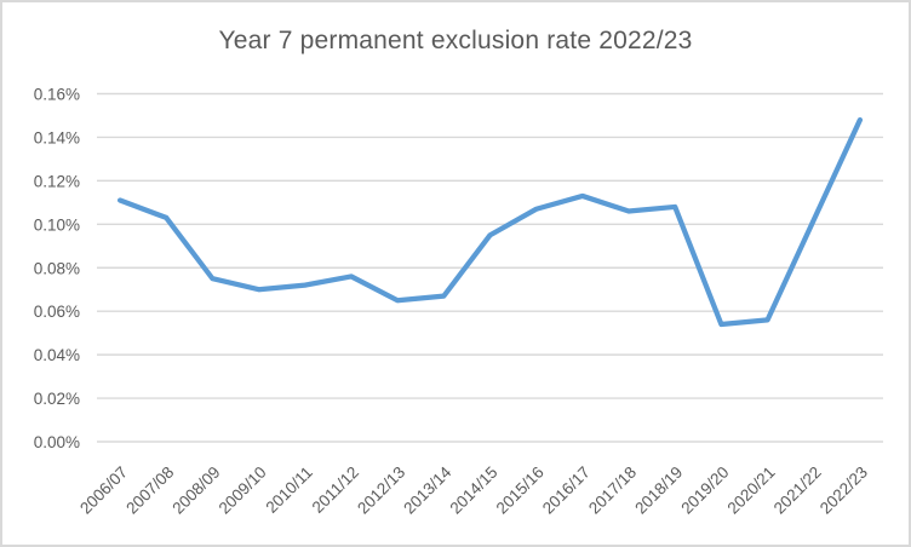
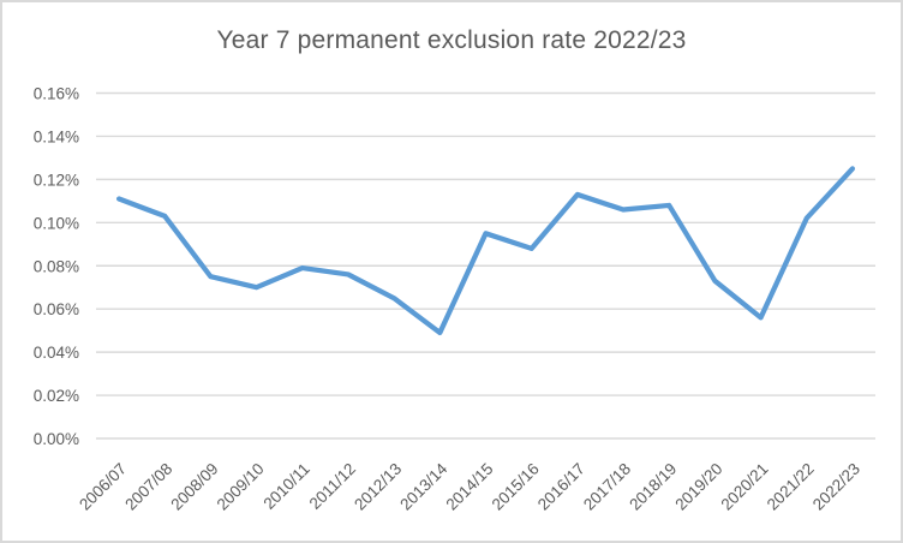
2010/11: 0.072% -> 0.079%
2013/14: 0.067% -> 0.049%
2015/16: 0.107% -> 0.088%
2019/20: 0.054% -> 0.073%
2022/23: 0.148% -> 0.125%
